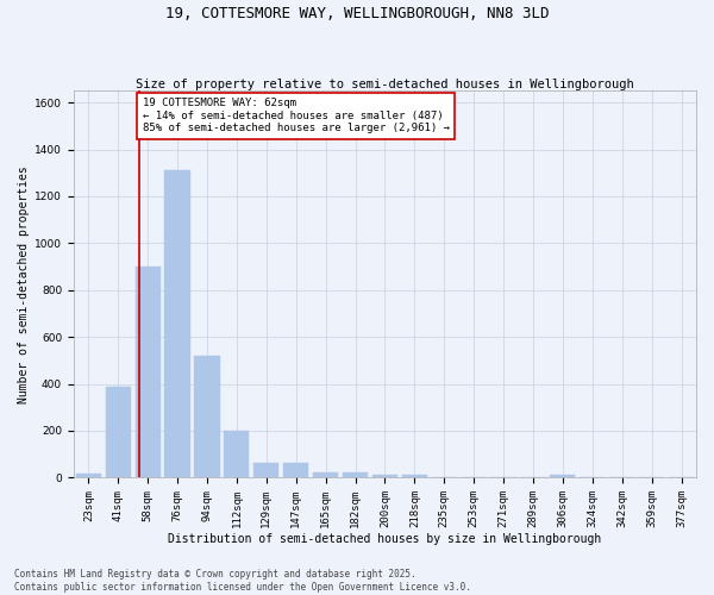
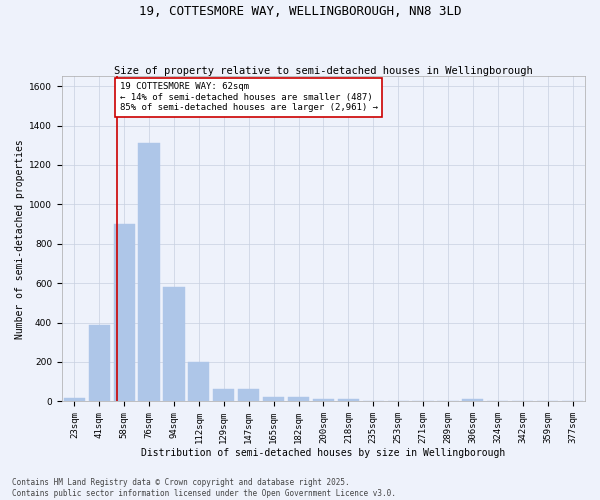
94sqm: 520 -> 580
